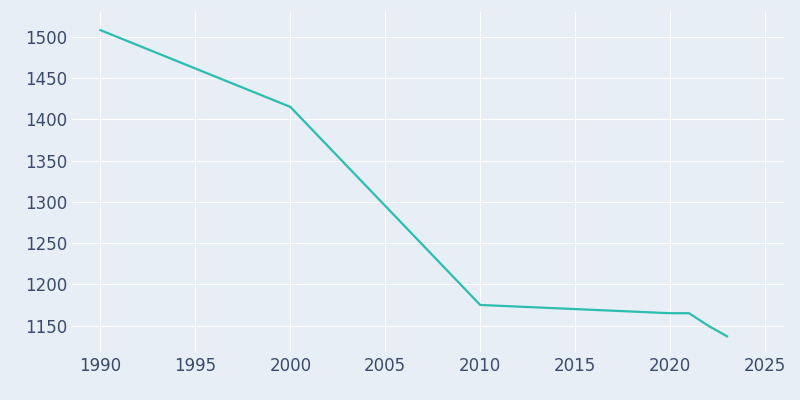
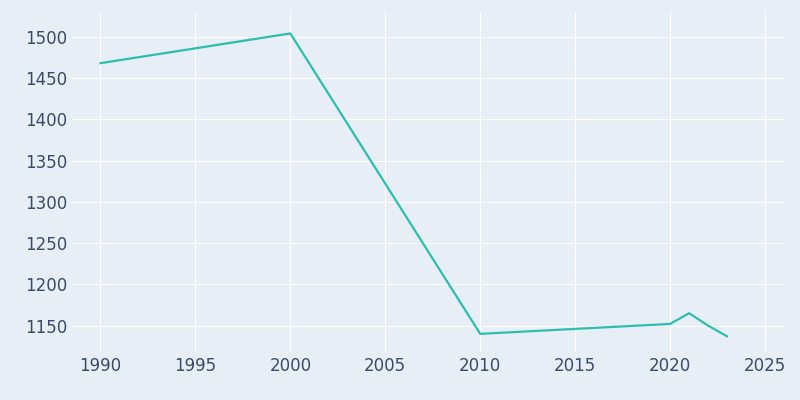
1990: 1508 -> 1468
2000: 1415 -> 1504
2010: 1175 -> 1140
2020: 1165 -> 1152
